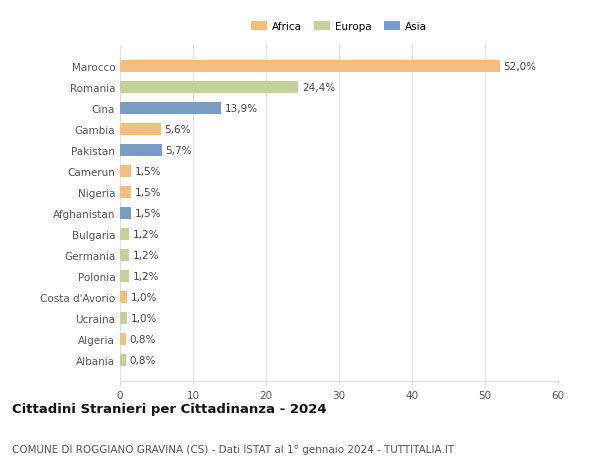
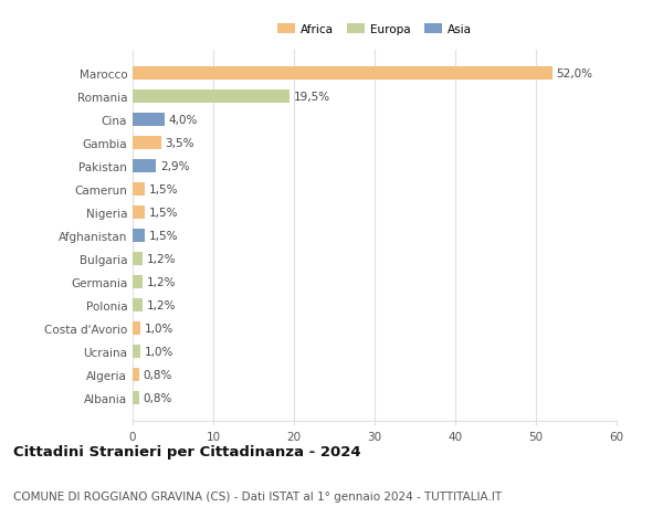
Romania: 24,4% -> 19,5%
Cina: 13,9% -> 4,0%
Gambia: 5,6% -> 3,5%
Pakistan: 5,7% -> 2,9%
